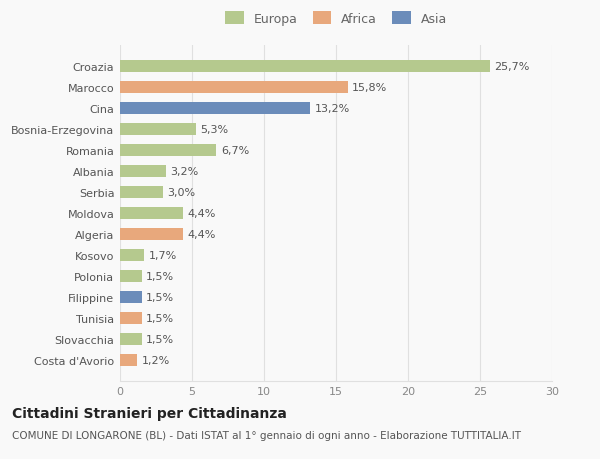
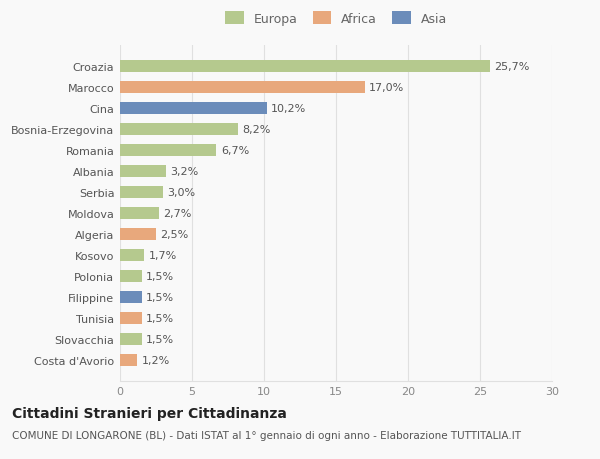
Marocco: 15,8% -> 17,0%
Cina: 13,2% -> 10,2%
Bosnia-Erzegovina: 5,3% -> 8,2%
Moldova: 4,4% -> 2,7%
Algeria: 4,4% -> 2,5%
